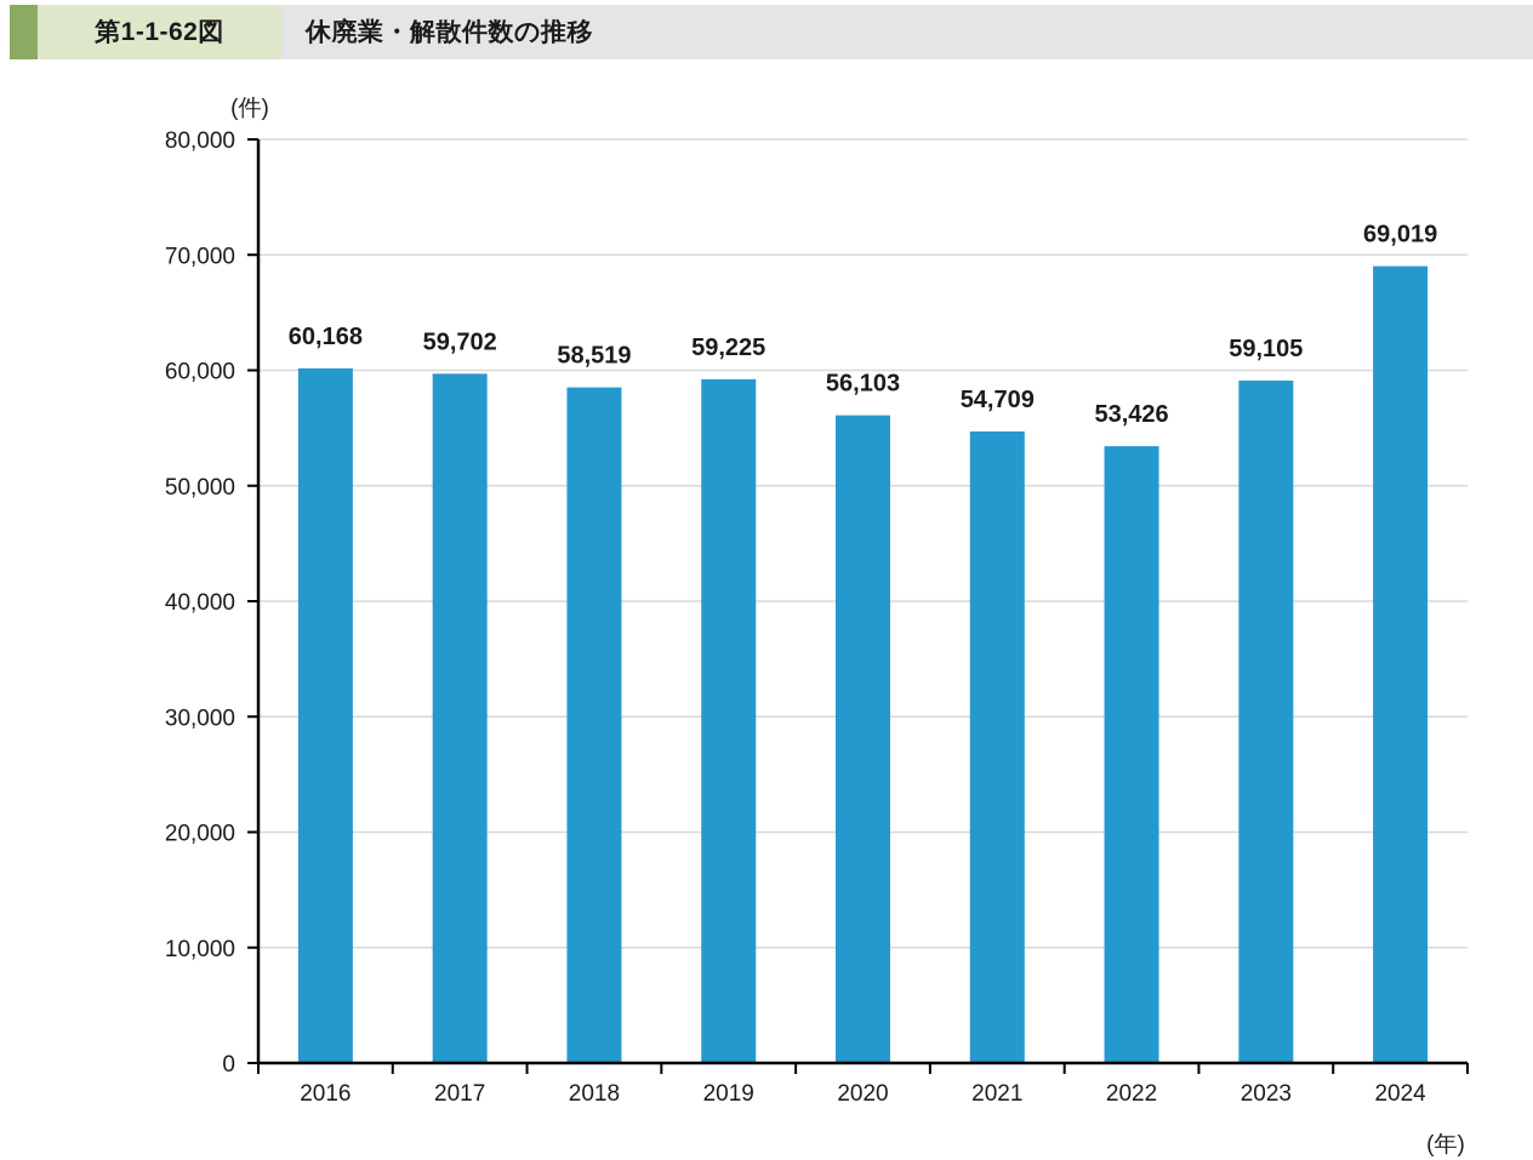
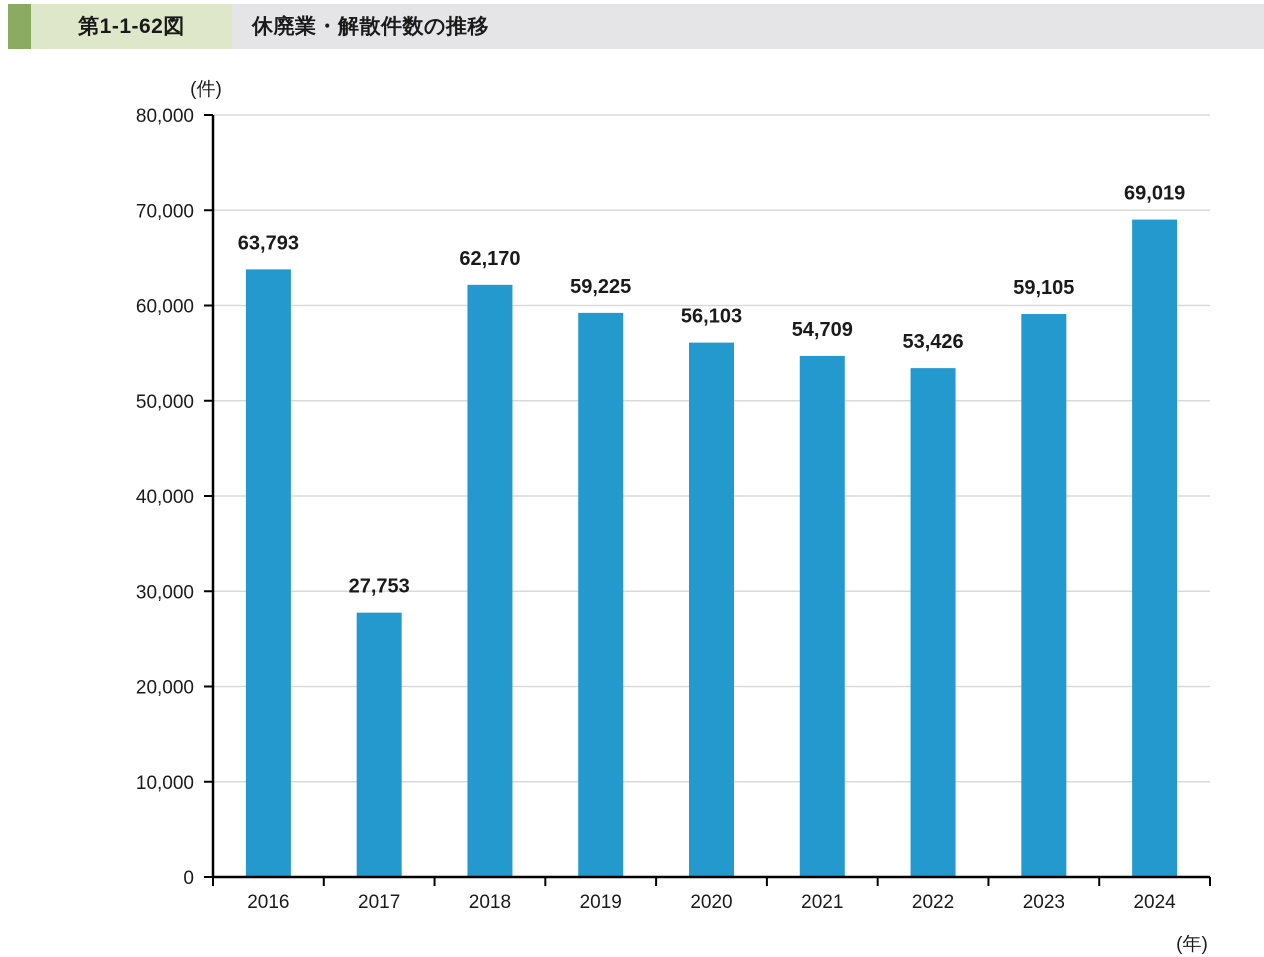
2016: 60,168 -> 63,793
2017: 59,702 -> 27,753
2018: 58,519 -> 62,170
